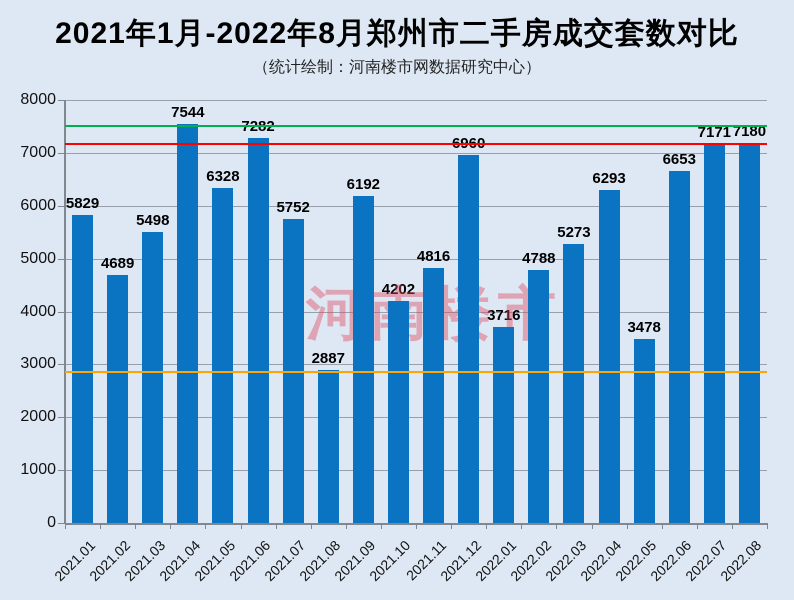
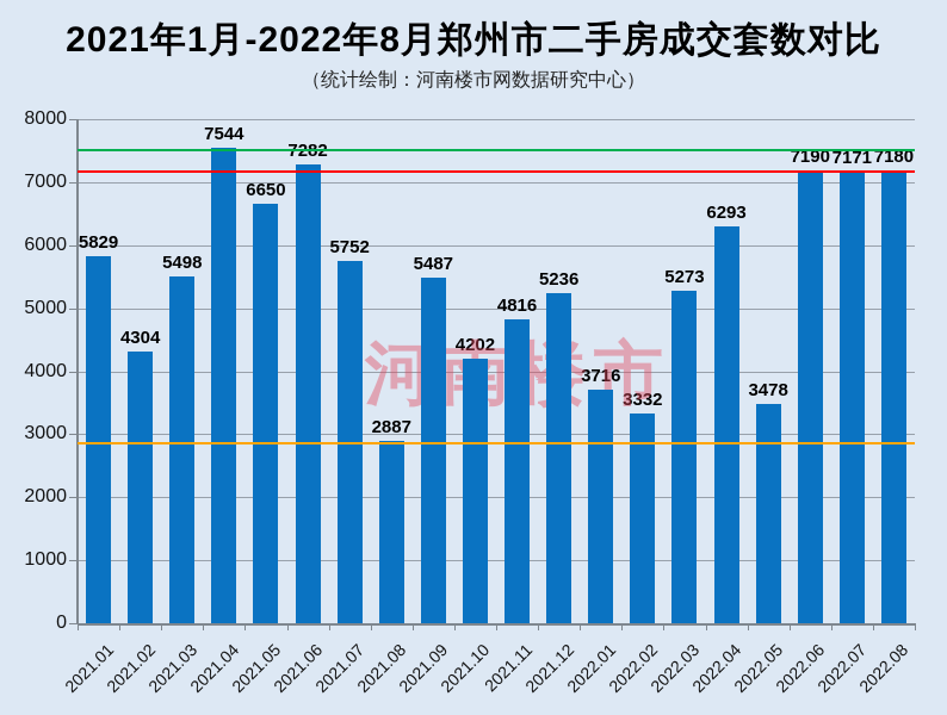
2021.02: 4689 -> 4304
2021.05: 6328 -> 6650
2021.09: 6192 -> 5487
2021.12: 6960 -> 5236
2022.02: 4788 -> 3332
2022.06: 6653 -> 7190
